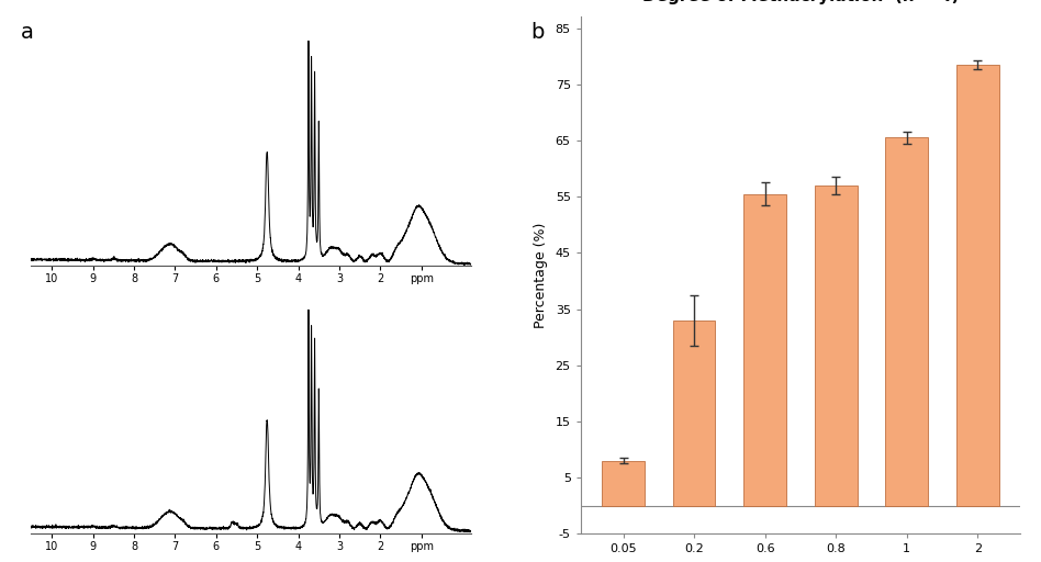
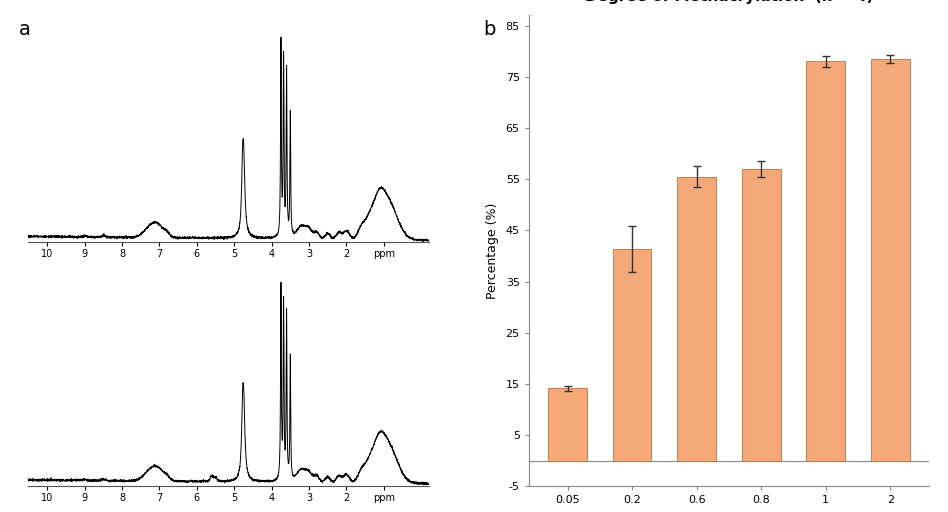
0.05: 8.0 -> 14.2
0.2: 33.0 -> 41.4
1: 65.5 -> 78.0
